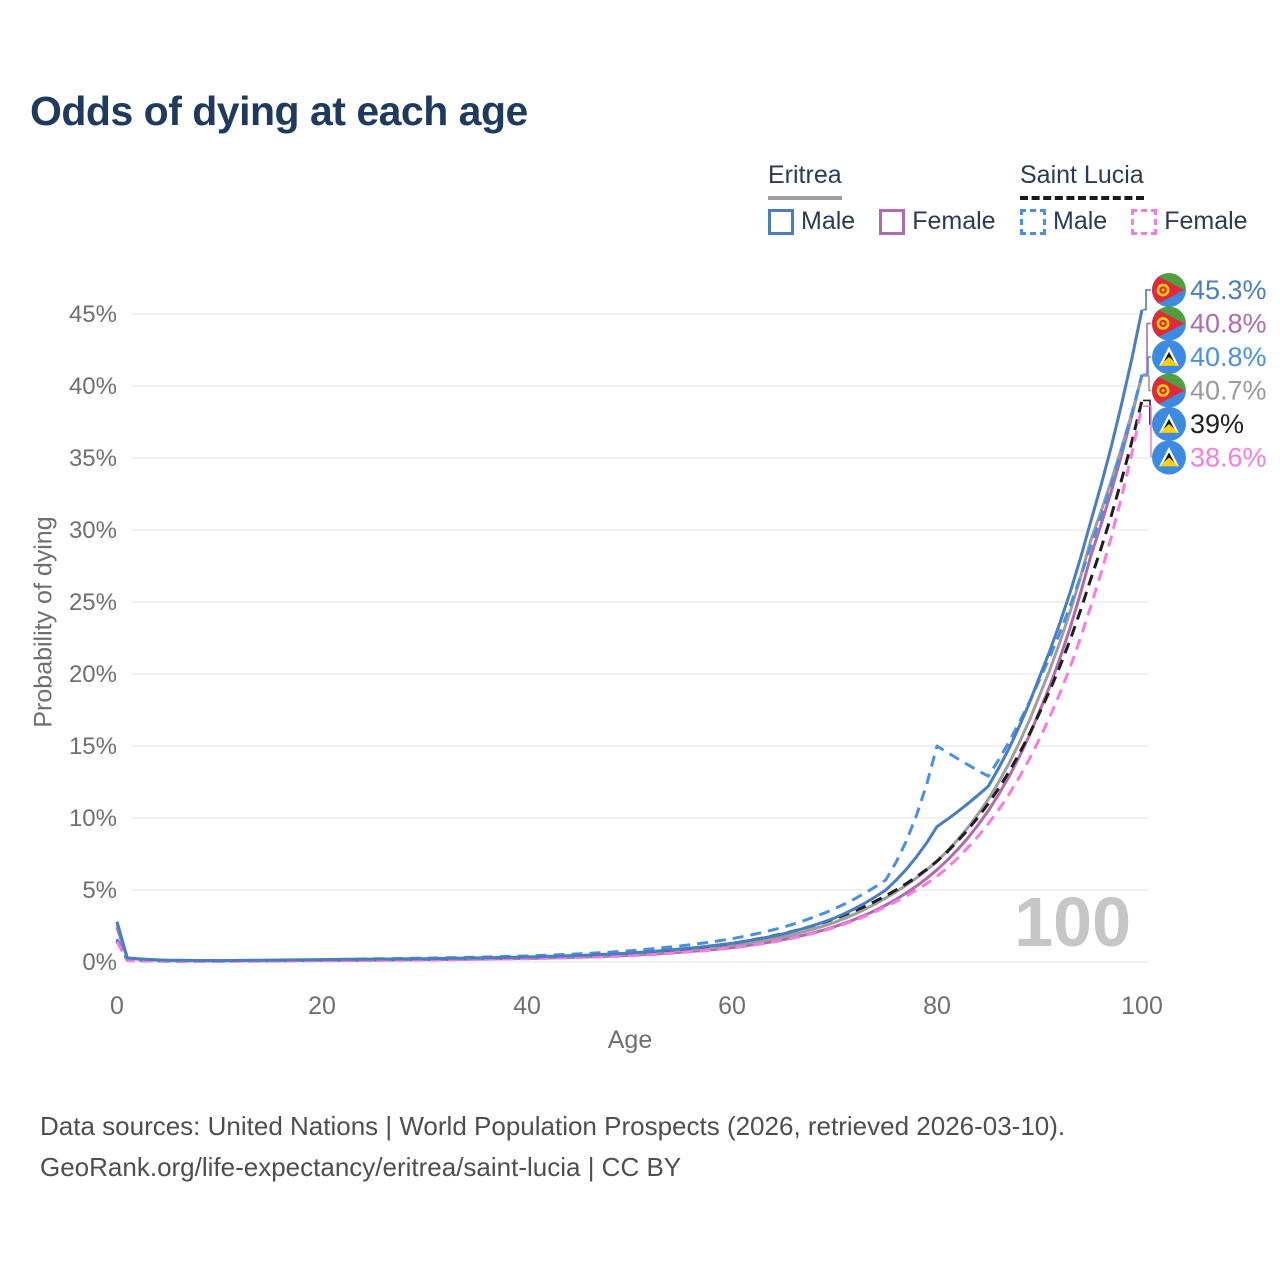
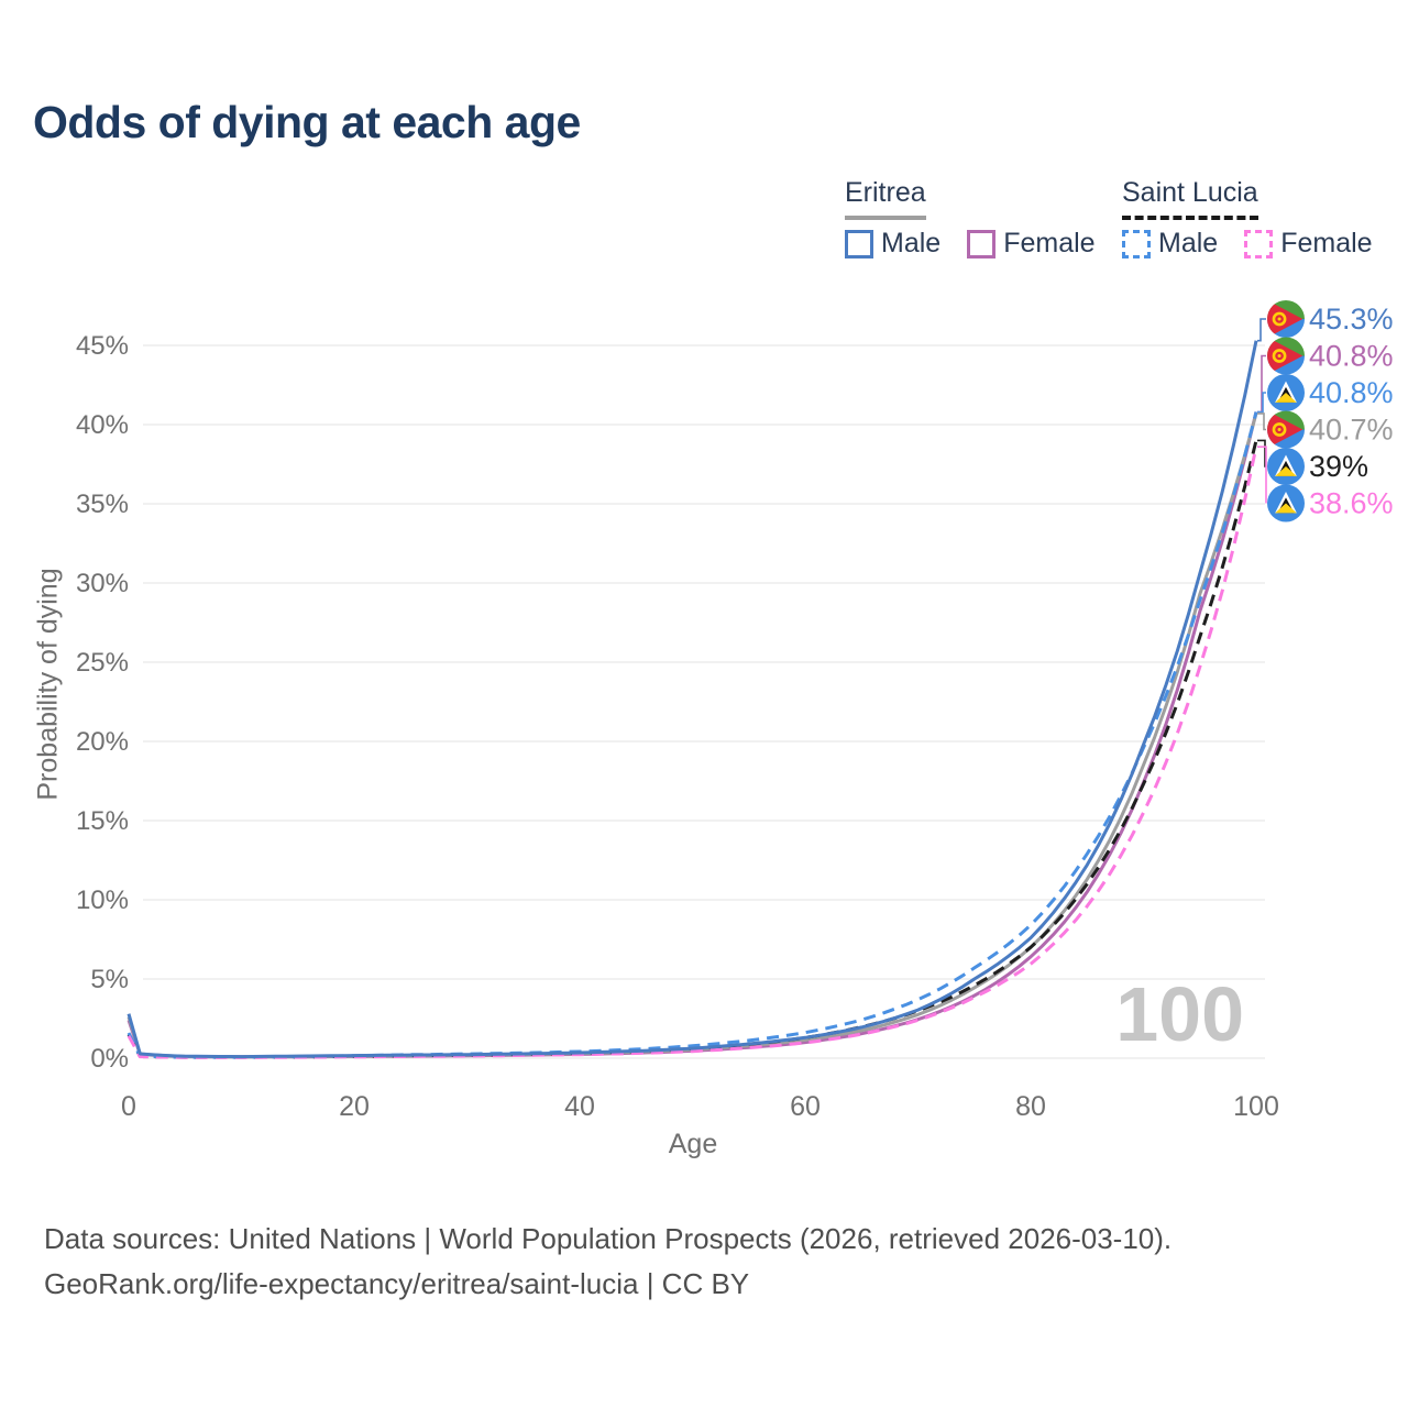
Eritrea Male/80: 9.4% -> 7.6%
Saint Lucia Male/80: 15.0% -> 8.4%
